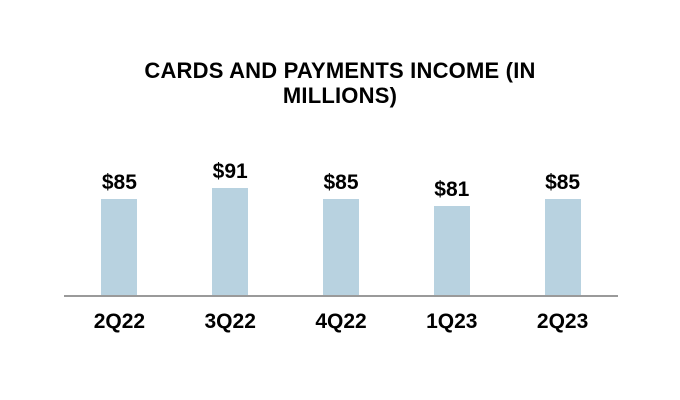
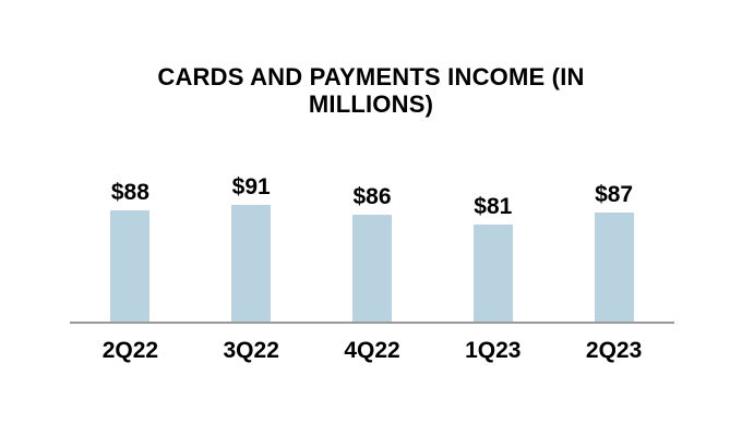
2Q22: $85 -> $88
4Q22: $85 -> $86
2Q23: $85 -> $87
